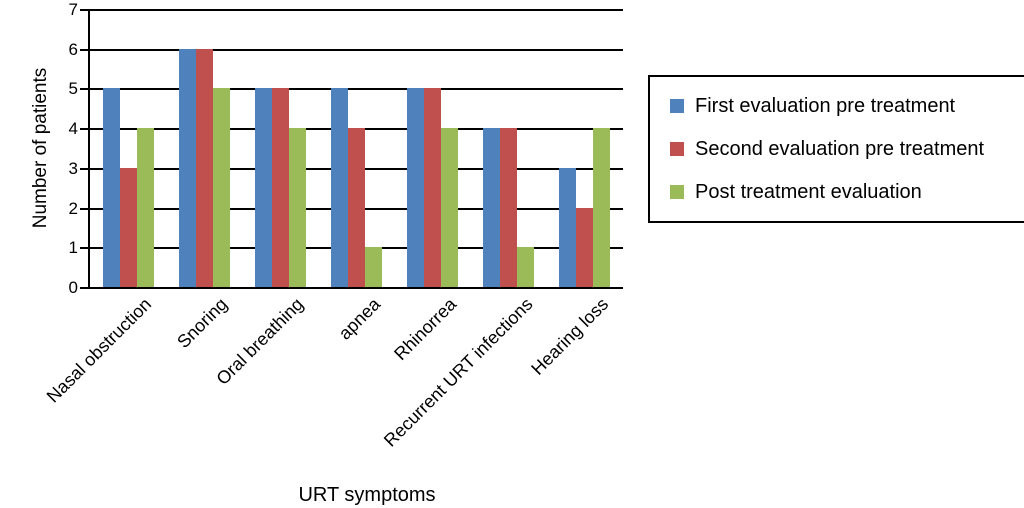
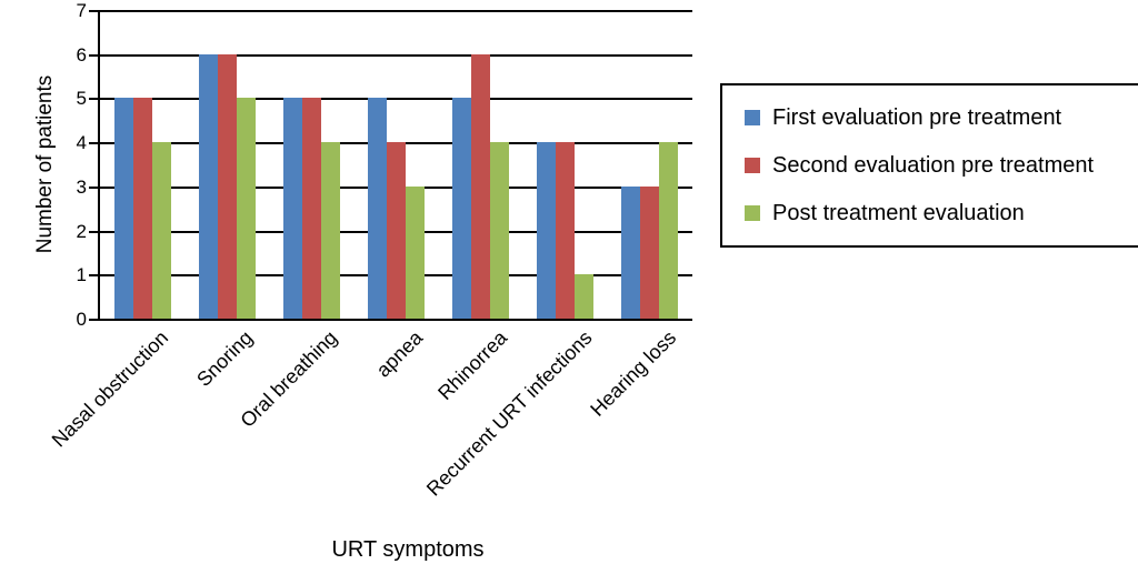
Second evaluation pre treatment/Nasal obstruction: 3 -> 5
Post treatment evaluation/apnea: 1 -> 3
Second evaluation pre treatment/Rhinorrea: 5 -> 6
Second evaluation pre treatment/Hearing loss: 2 -> 3
